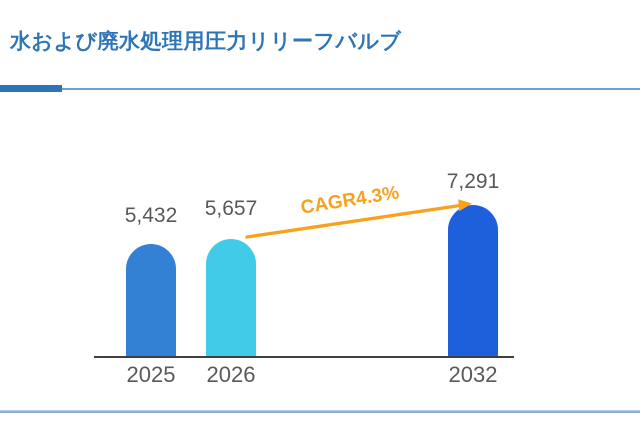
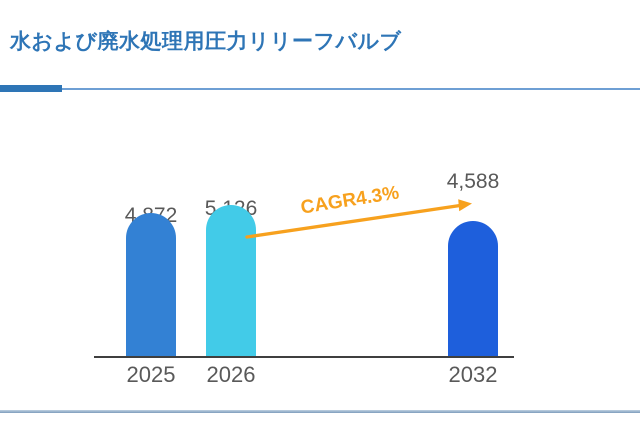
2025: 5,432 -> 4,872
2026: 5,657 -> 5,126
2032: 7,291 -> 4,588
